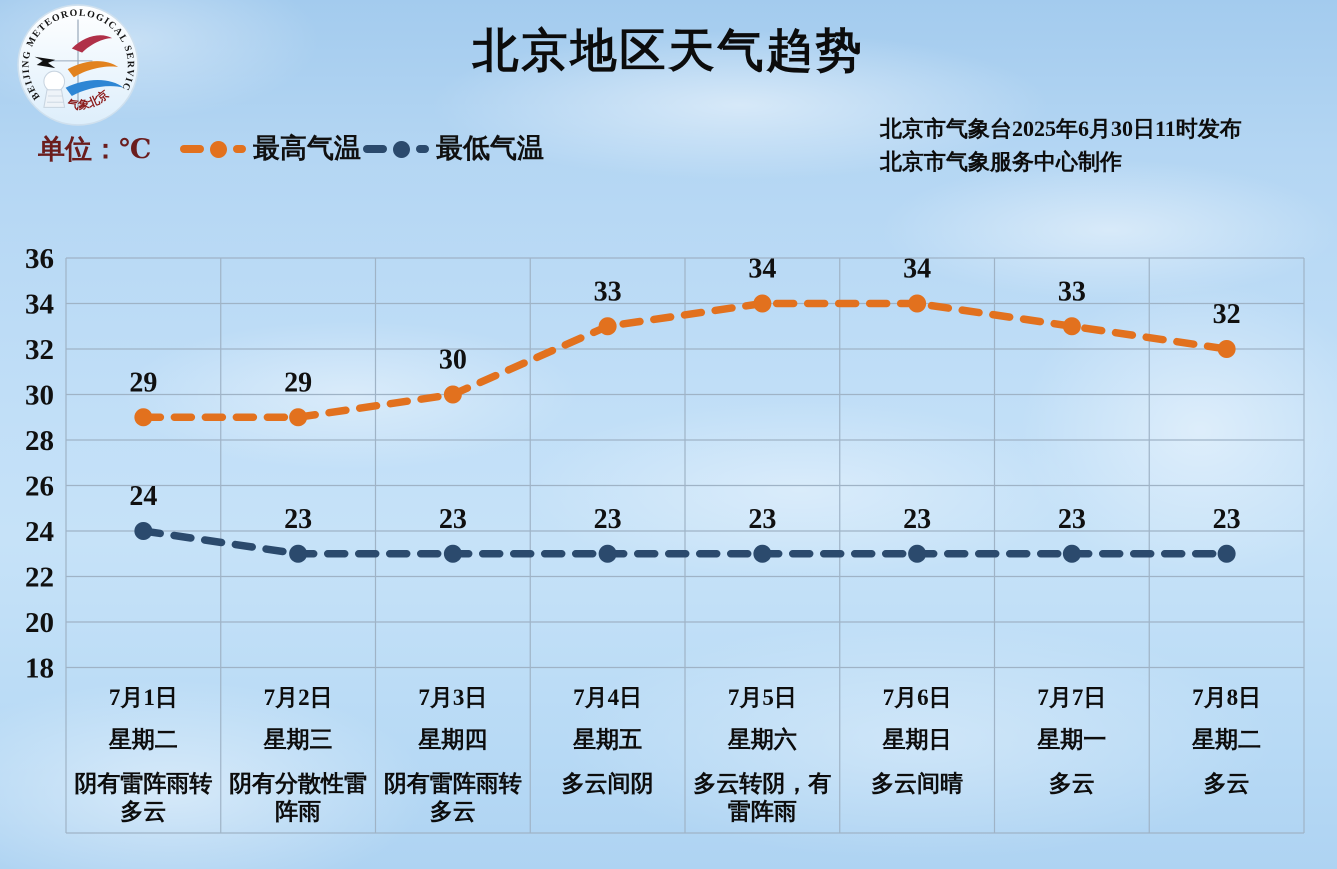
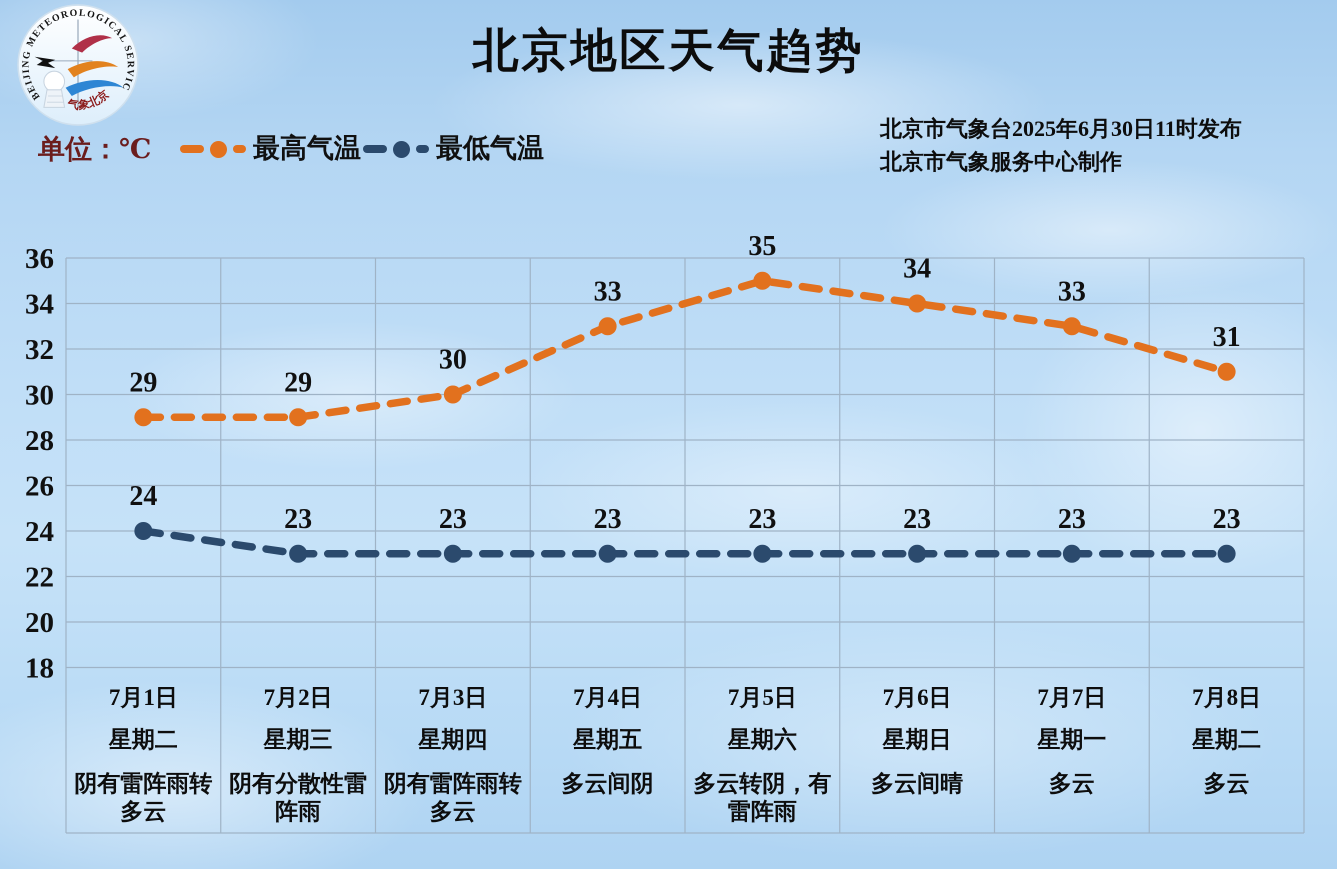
最高气温/7月5日: 34 -> 35
最高气温/7月8日: 32 -> 31
